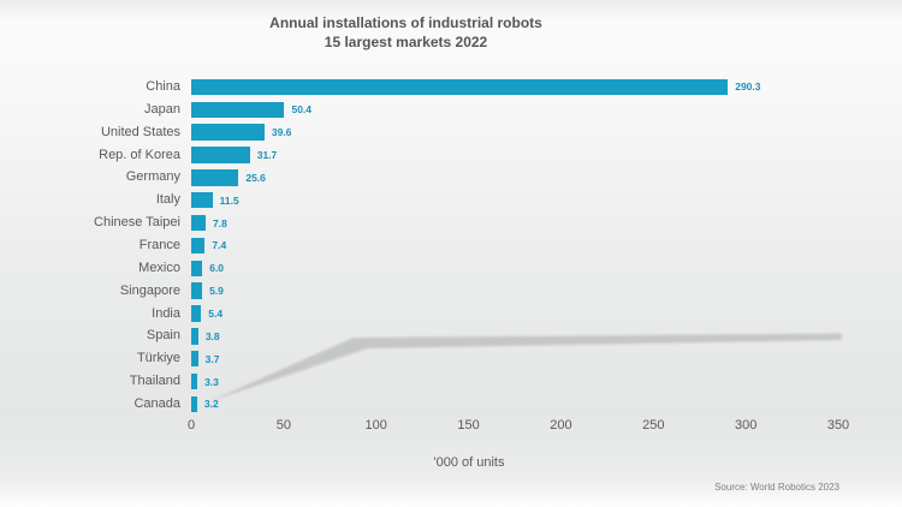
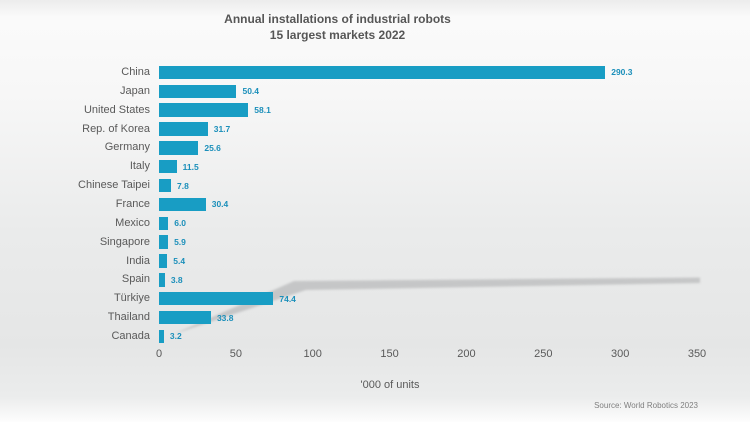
United States: 39.6 -> 58.1
France: 7.4 -> 30.4
Türkiye: 3.7 -> 74.4
Thailand: 3.3 -> 33.8
